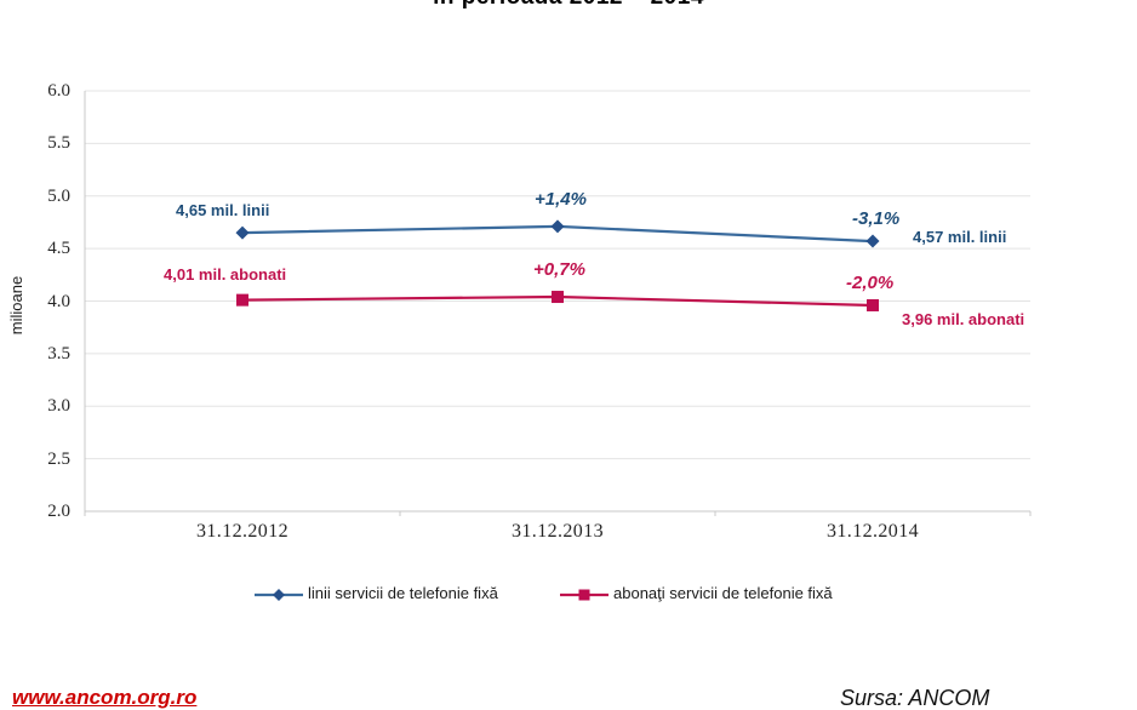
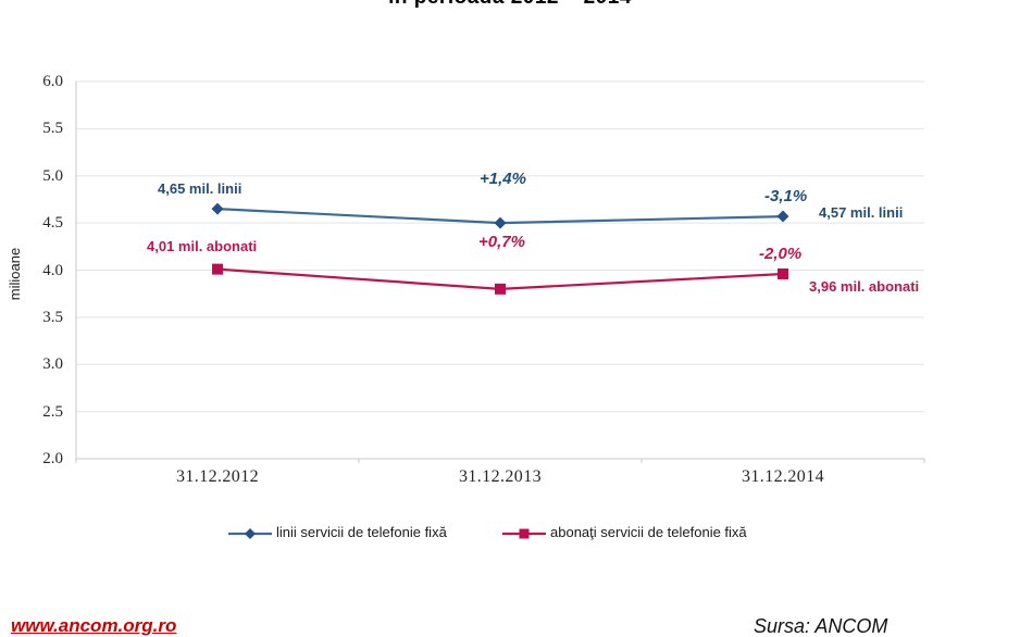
linii servicii de telefonie fixă/31.12.2013: 4.7 -> 4.5
abonaţi servicii de telefonie fixă/31.12.2013: 4.0 -> 3.8
